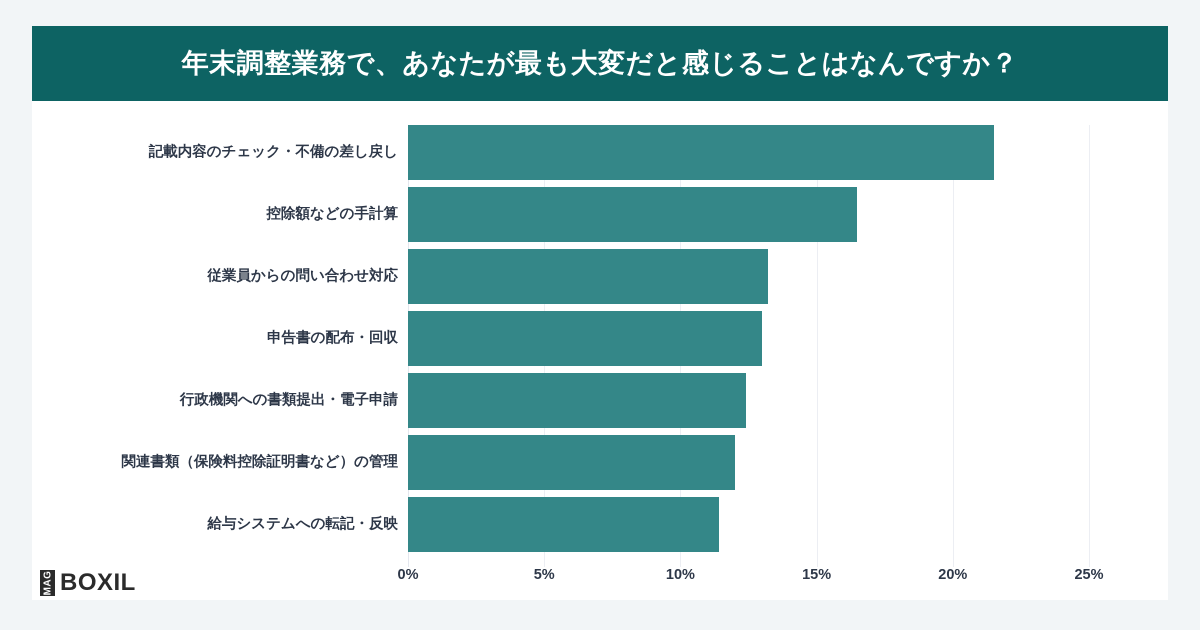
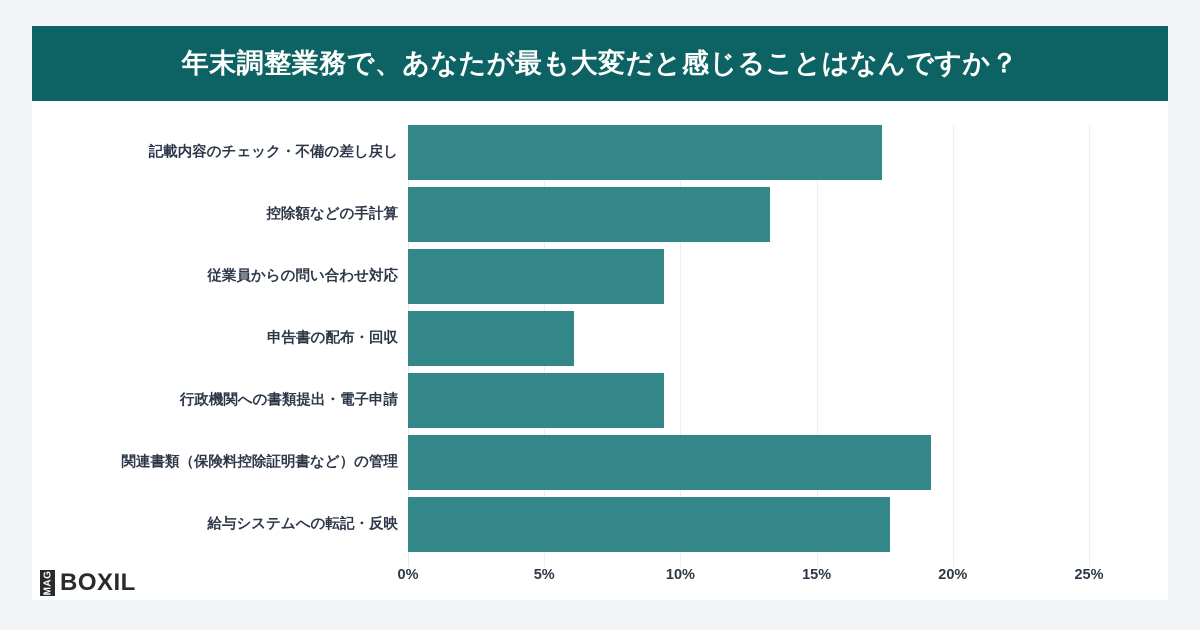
記載内容のチェック・不備の差し戻し: 21.5% -> 17.4%
控除額などの手計算: 16.5% -> 13.3%
従業員からの問い合わせ対応: 13.2% -> 9.4%
申告書の配布・回収: 13.0% -> 6.1%
行政機関への書類提出・電子申請: 12.4% -> 9.4%
関連書類（保険料控除証明書など）の管理: 12.0% -> 19.2%
給与システムへの転記・反映: 11.4% -> 17.7%
